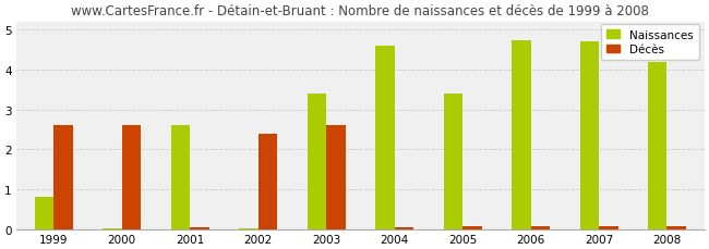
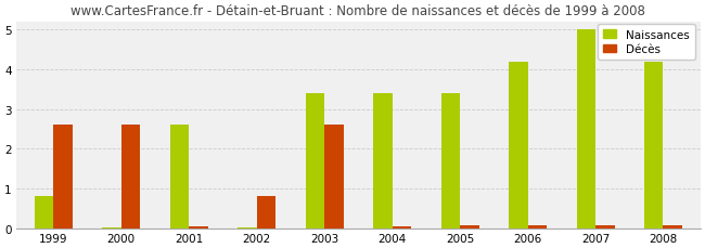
Décès/2002: 2.40 -> 0.80
Naissances/2004: 4.60 -> 3.40
Naissances/2006: 4.75 -> 4.20
Naissances/2007: 4.70 -> 5.00
